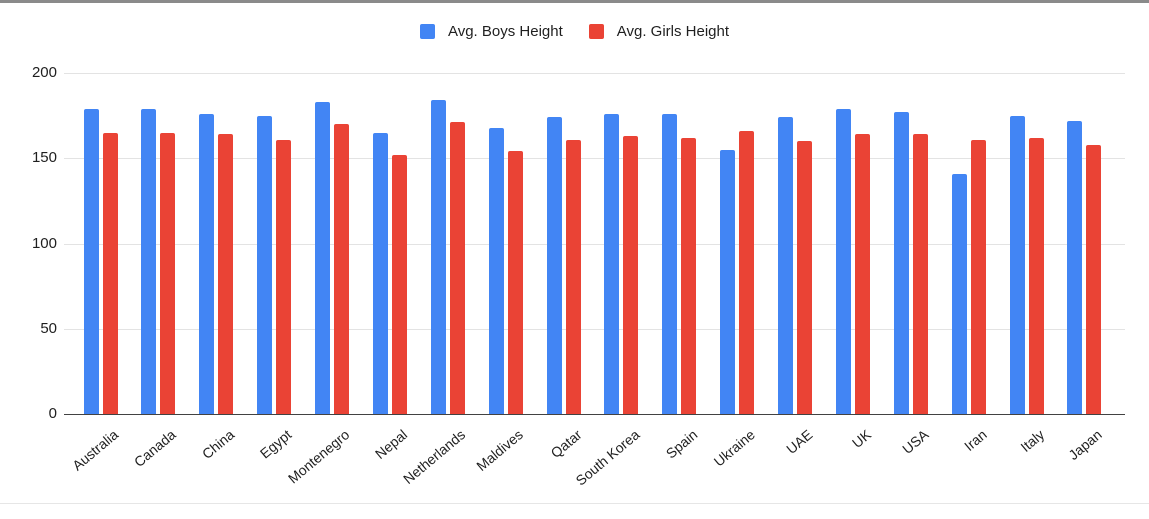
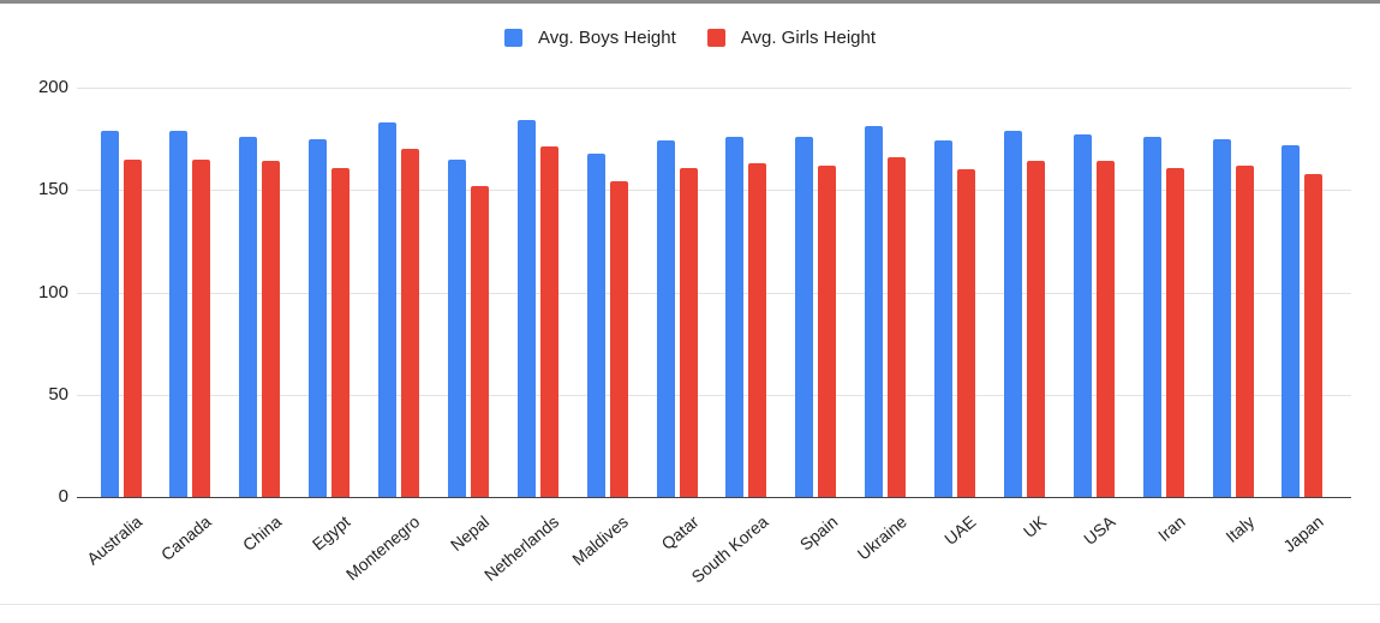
Avg. Boys Height/Ukraine: 155 -> 181
Avg. Boys Height/Iran: 141 -> 176
